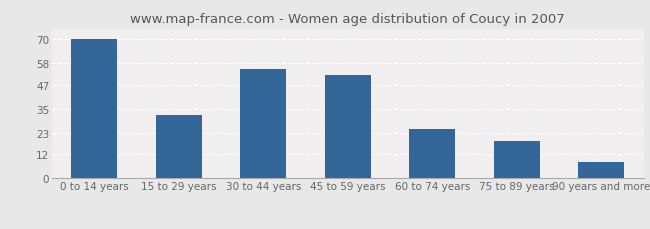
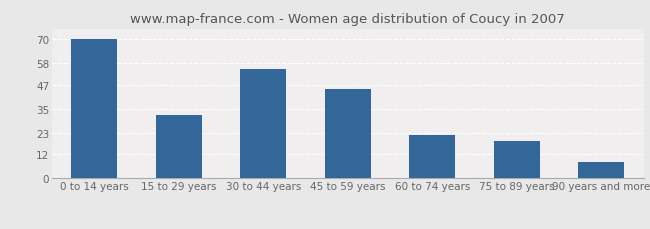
45 to 59 years: 52 -> 45
60 to 74 years: 25 -> 22
